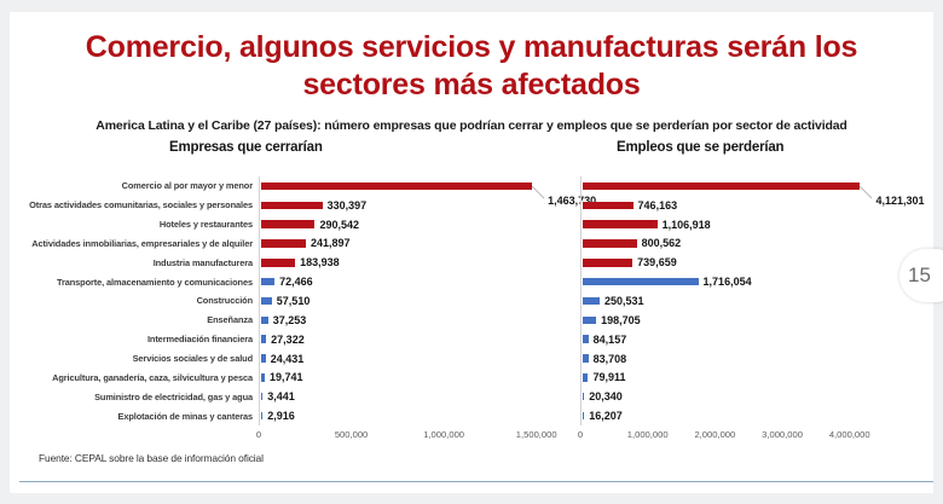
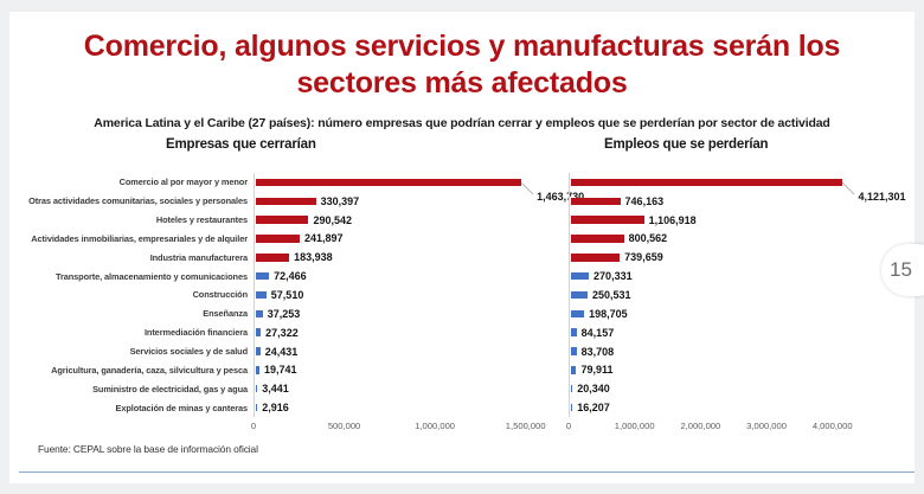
Empleos que se perderían/Transporte, almacenamiento y comunicaciones: 1,716,054 -> 270,331
